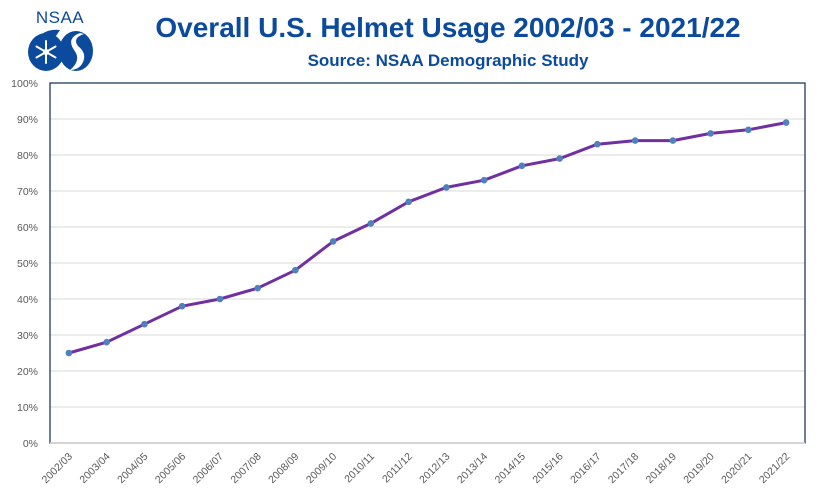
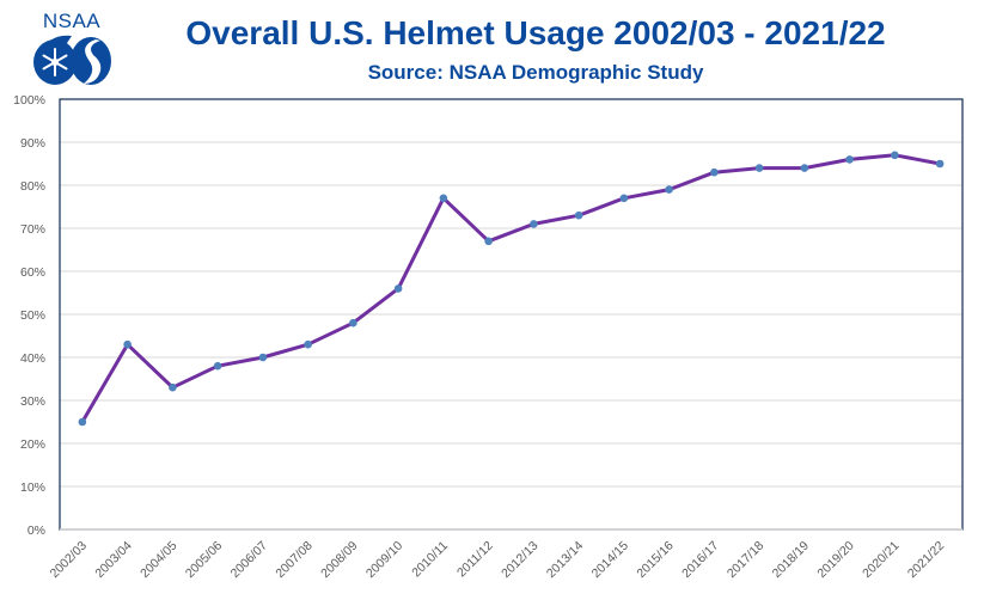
2003/04: 28% -> 43%
2010/11: 61% -> 77%
2021/22: 89% -> 85%
